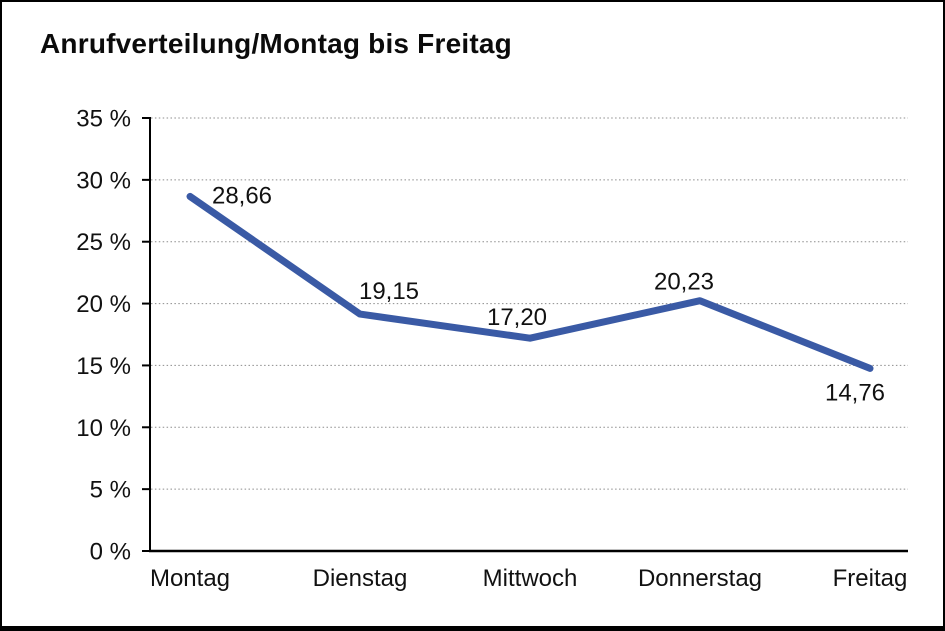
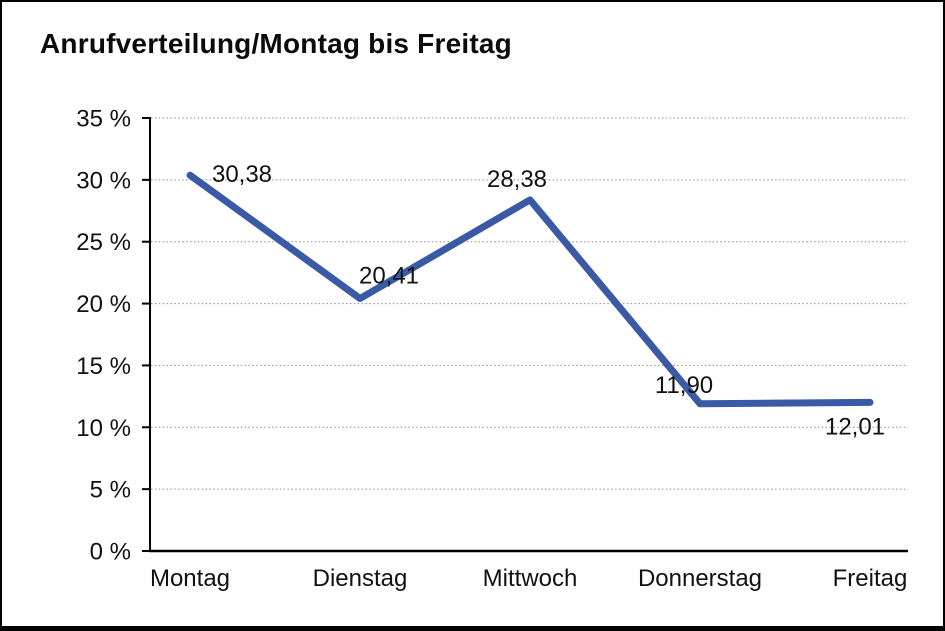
Montag: 28,66 -> 30,38
Dienstag: 19,15 -> 20,41
Mittwoch: 17,20 -> 28,38
Donnerstag: 20,23 -> 11,90
Freitag: 14,76 -> 12,01
